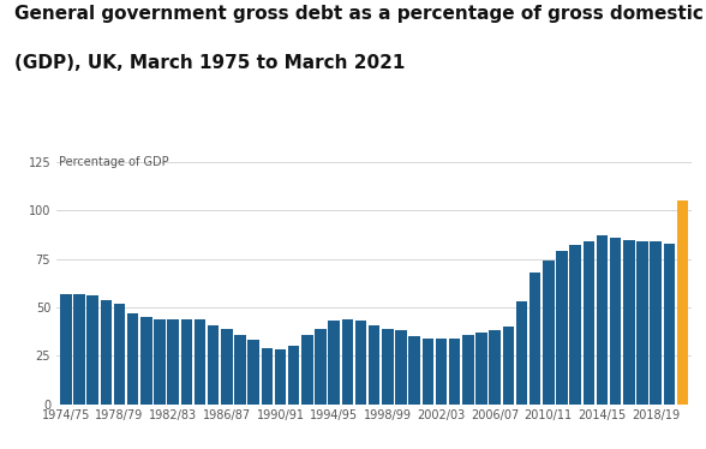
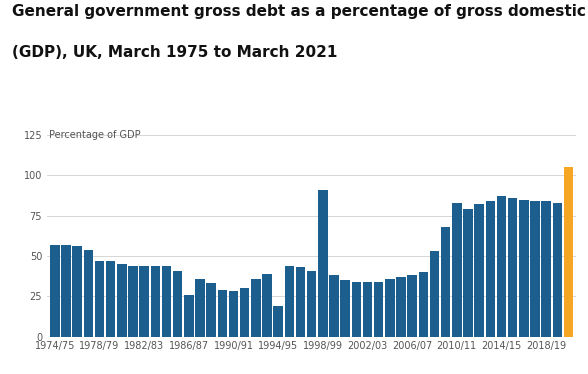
1978/79: 52 -> 47
1986/87: 39 -> 26
1994/95: 43 -> 19
1998/99: 39 -> 91
2010/11: 74 -> 83
